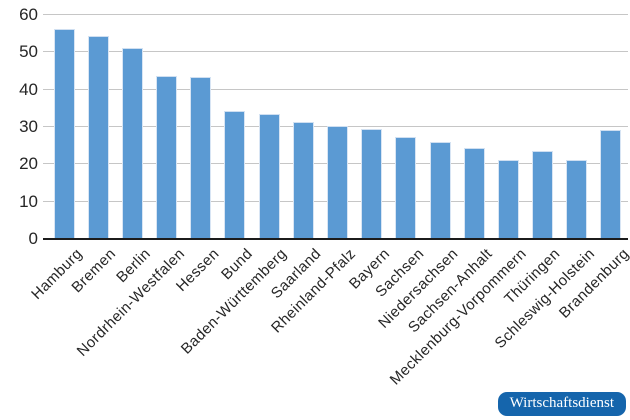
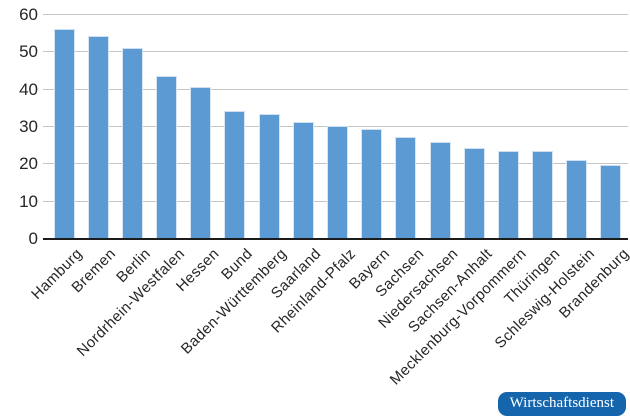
Hessen: 43 -> 40
Mecklenburg-Vorpommern: 21 -> 23
Brandenburg: 29 -> 20
